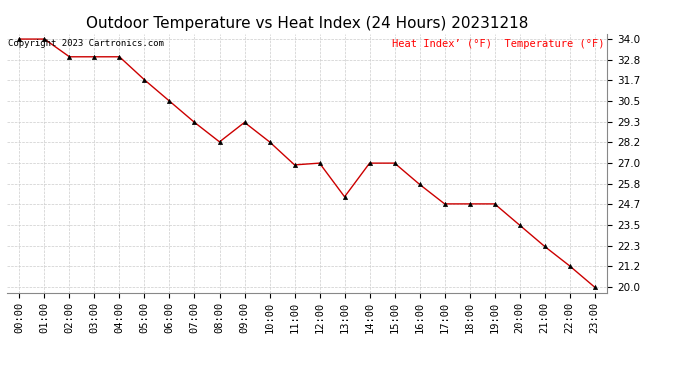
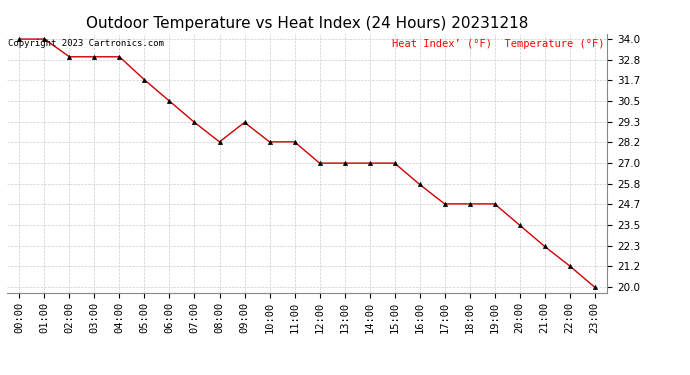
11:00: 26.9 -> 28.2
13:00: 25.1 -> 27.0
